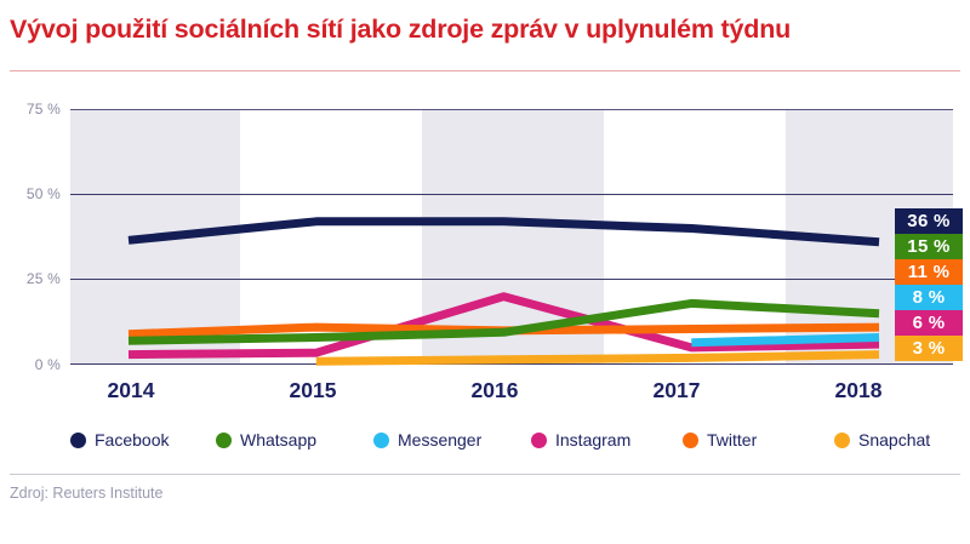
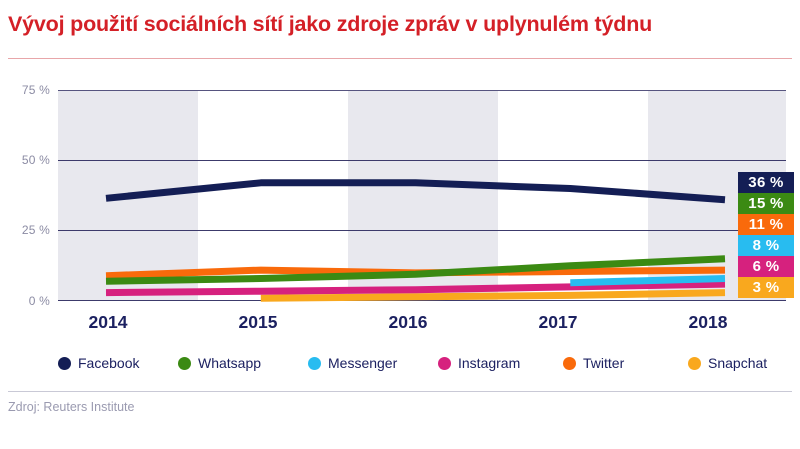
Instagram/2016: 20% -> 4%
Whatsapp/2017: 18% -> 12%
